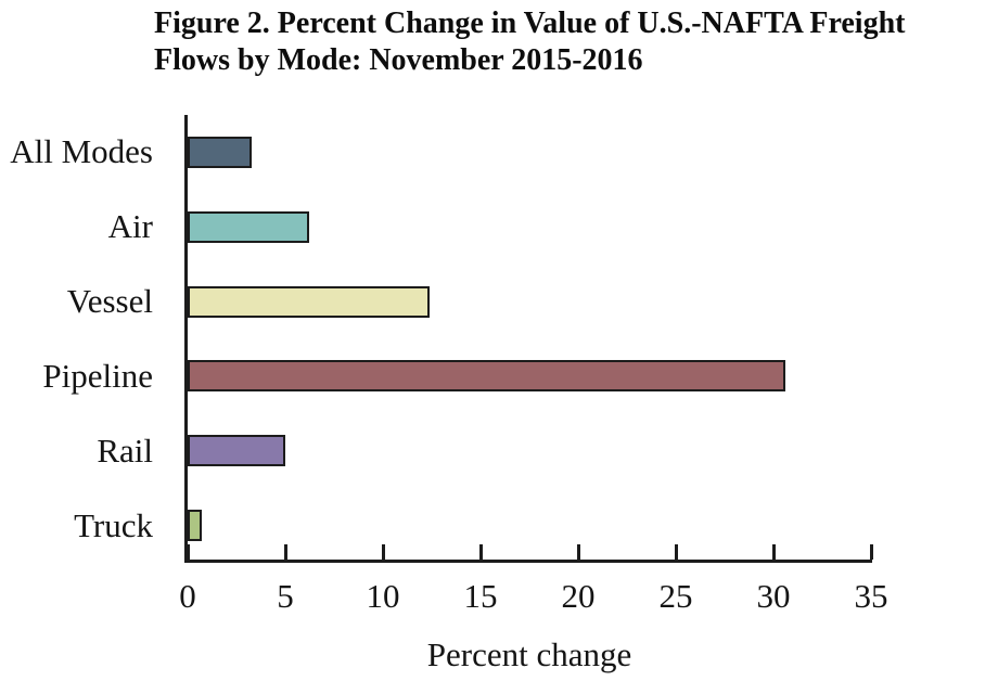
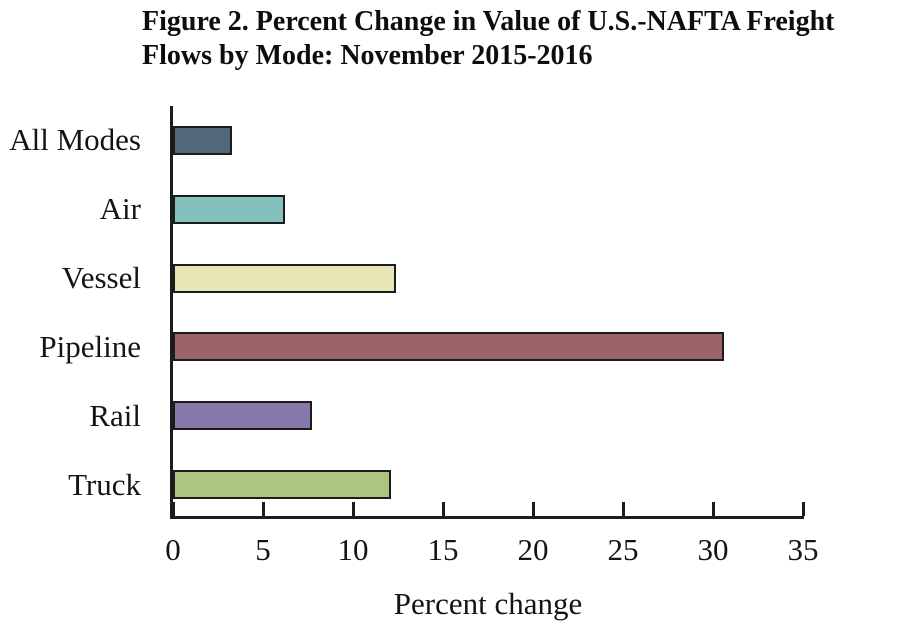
Rail: 5.0 -> 7.7
Truck: 0.7 -> 12.1
